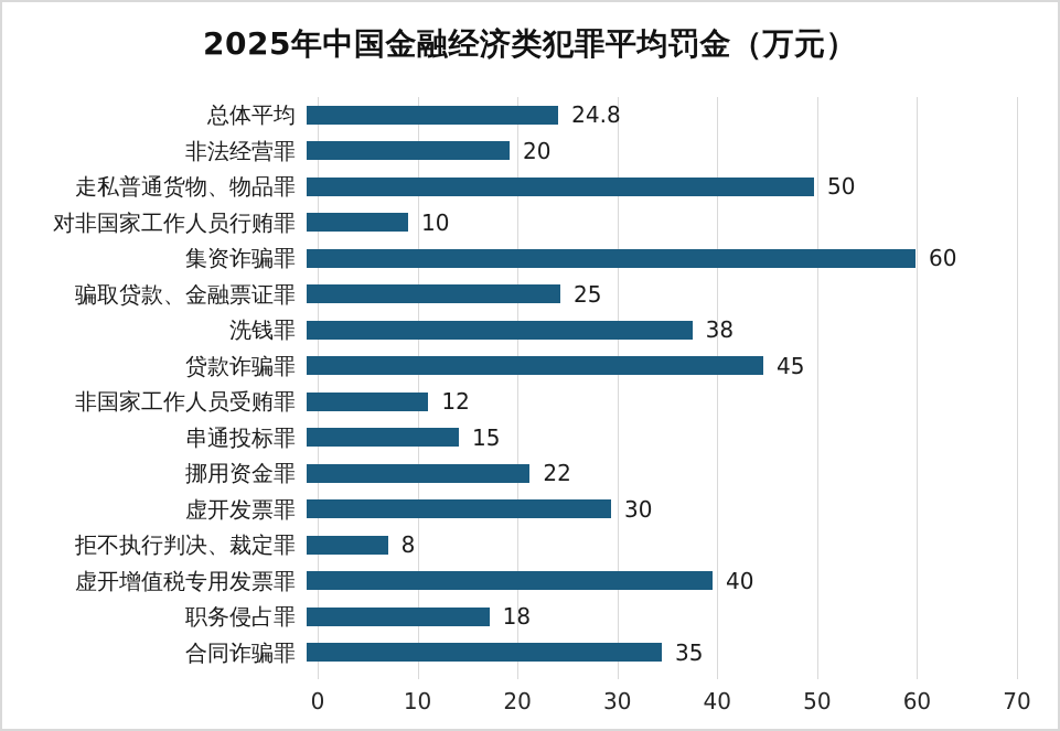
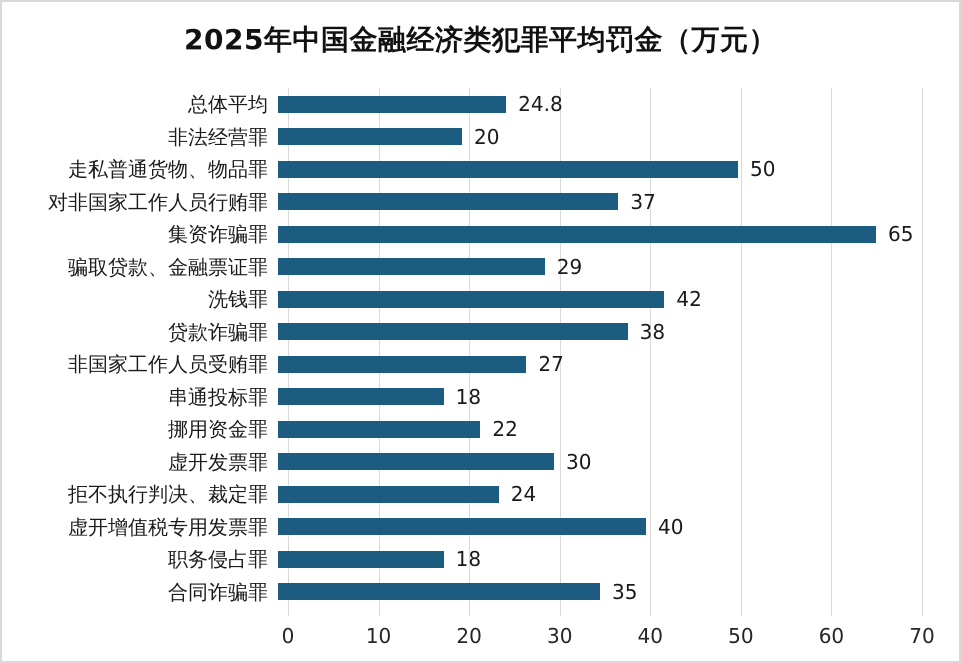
对非国家工作人员行贿罪: 10 -> 37
集资诈骗罪: 60 -> 65
骗取贷款、金融票证罪: 25 -> 29
洗钱罪: 38 -> 42
贷款诈骗罪: 45 -> 38
非国家工作人员受贿罪: 12 -> 27
串通投标罪: 15 -> 18
拒不执行判决、裁定罪: 8 -> 24
